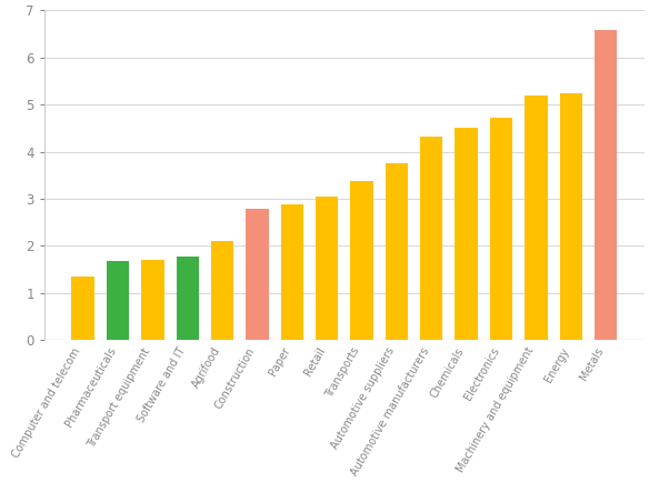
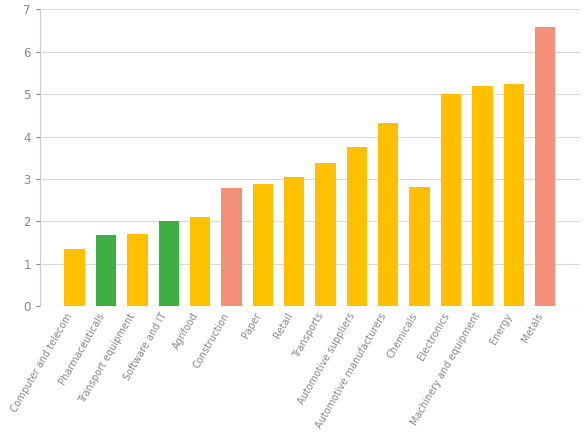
Software and IT: 1.78 -> 2.00
Chemicals: 4.50 -> 2.80
Electronics: 4.72 -> 5.00
